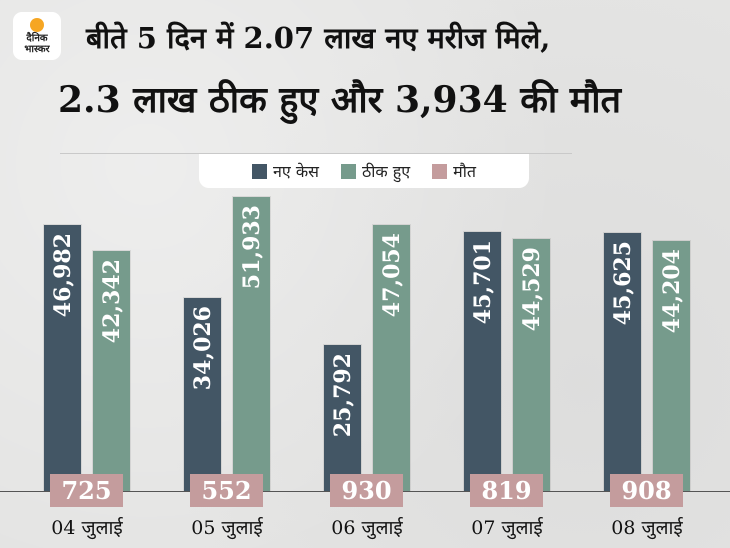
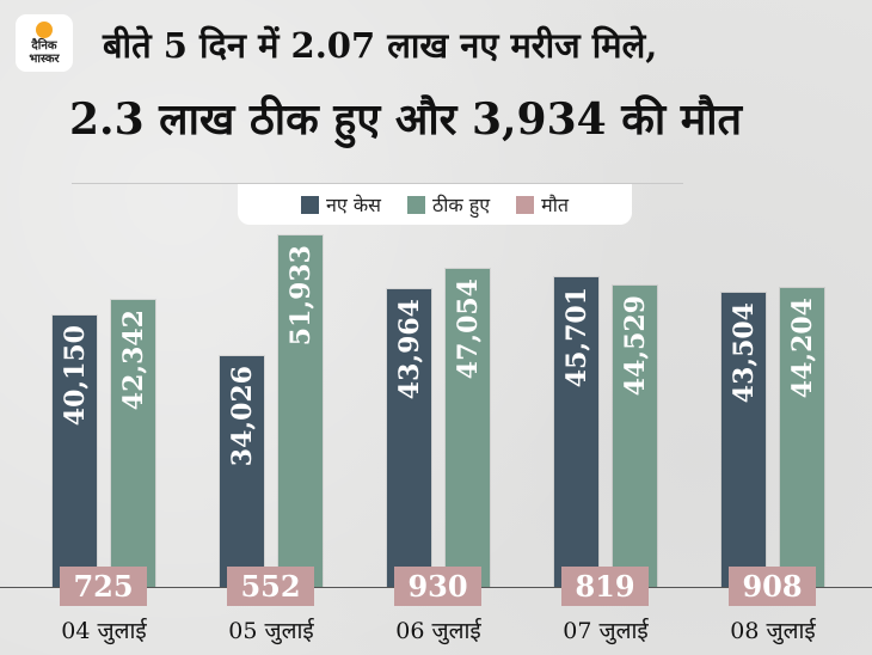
नए केस/04 जुलाई: 46,982 -> 40,150
नए केस/06 जुलाई: 25,792 -> 43,964
नए केस/08 जुलाई: 45,625 -> 43,504
